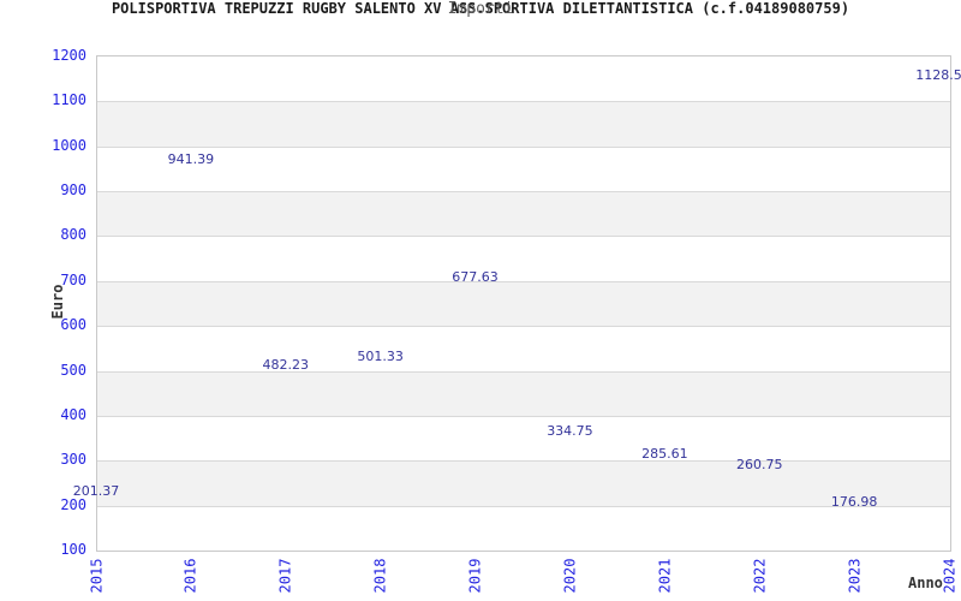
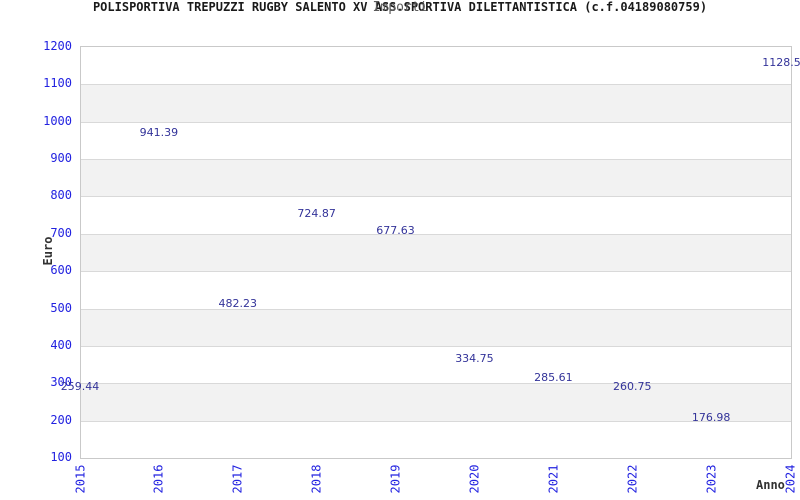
2015: 201.37 -> 259.44
2018: 501.33 -> 724.87
